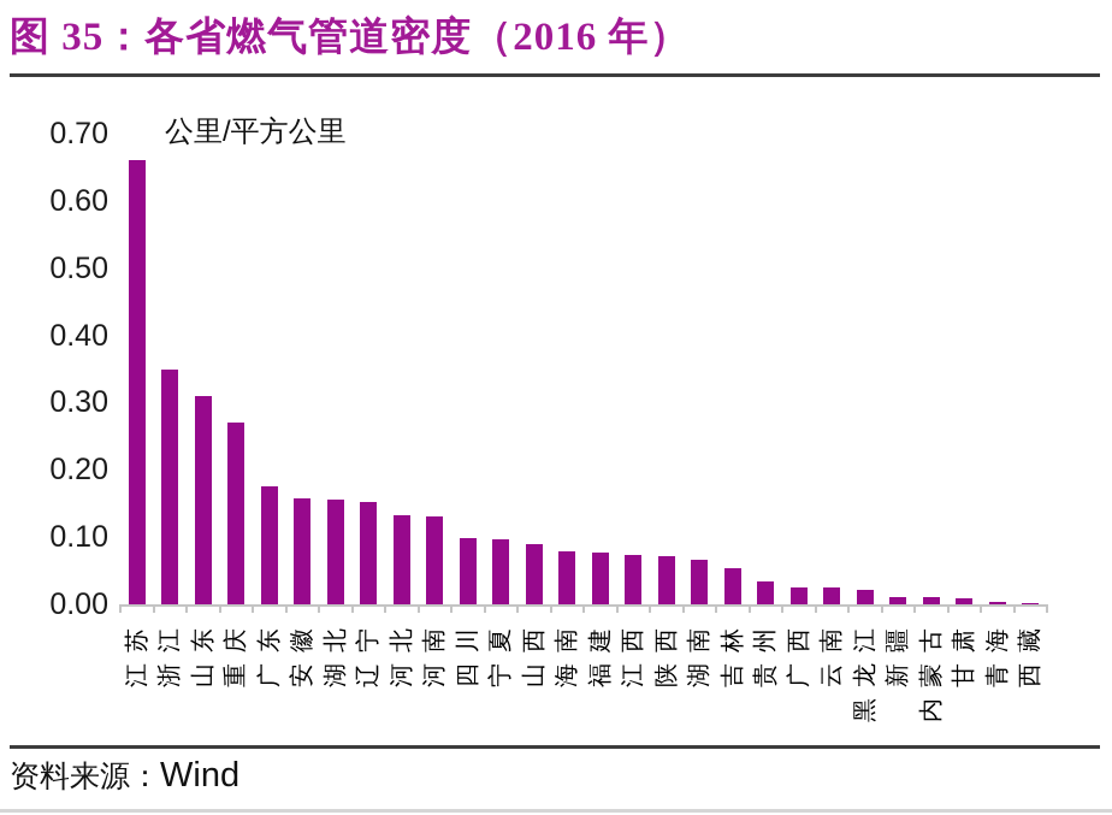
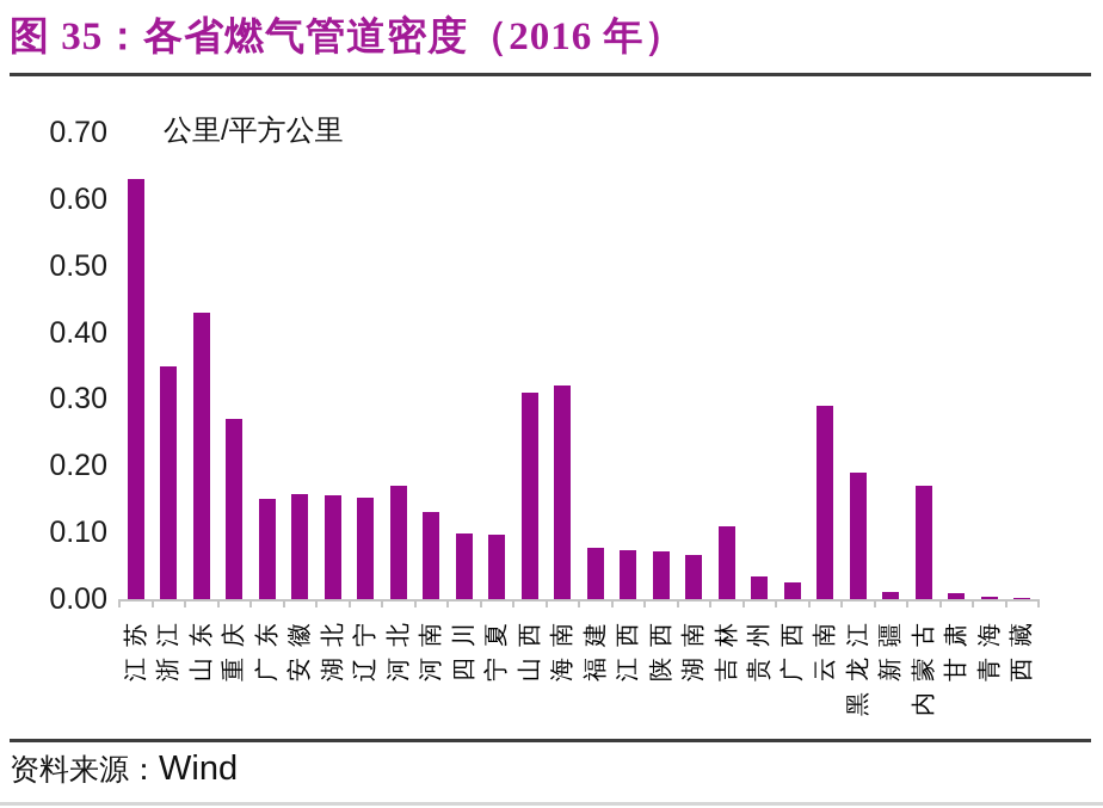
江苏: 0.66 -> 0.63
山东: 0.31 -> 0.43
广东: 0.17 -> 0.15
河北: 0.13 -> 0.17
山西: 0.09 -> 0.31
海南: 0.08 -> 0.32
吉林: 0.05 -> 0.11
云南: 0.03 -> 0.29
黑龙江: 0.02 -> 0.19
内蒙古: 0.01 -> 0.17
